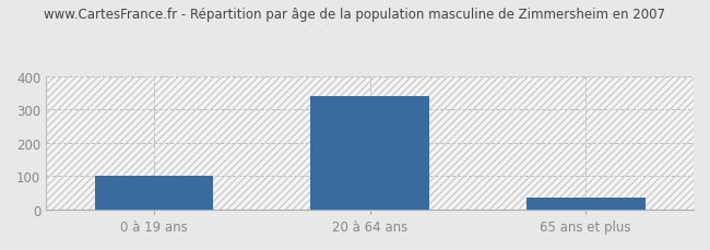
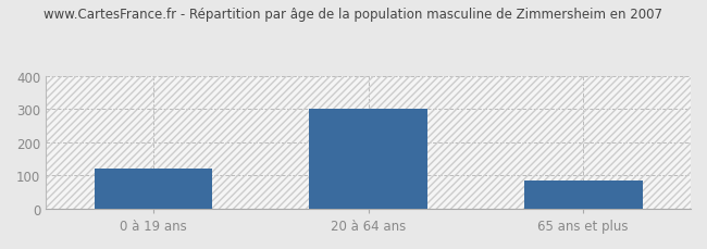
0 à 19 ans: 100 -> 120
20 à 64 ans: 340 -> 301
65 ans et plus: 35 -> 85
